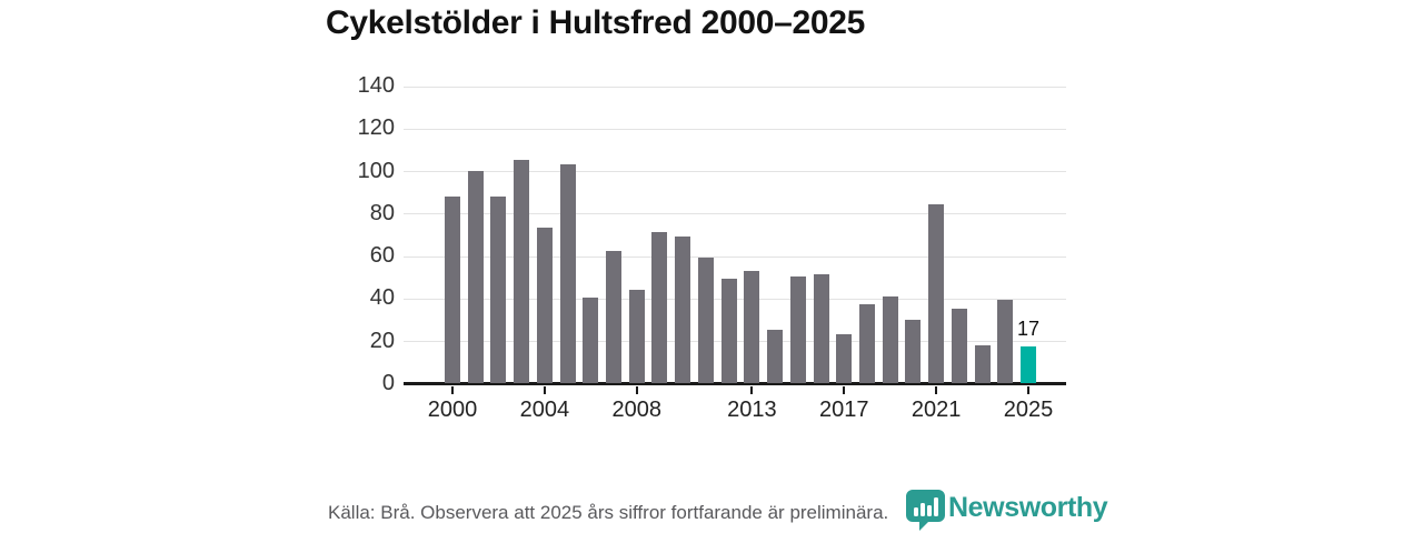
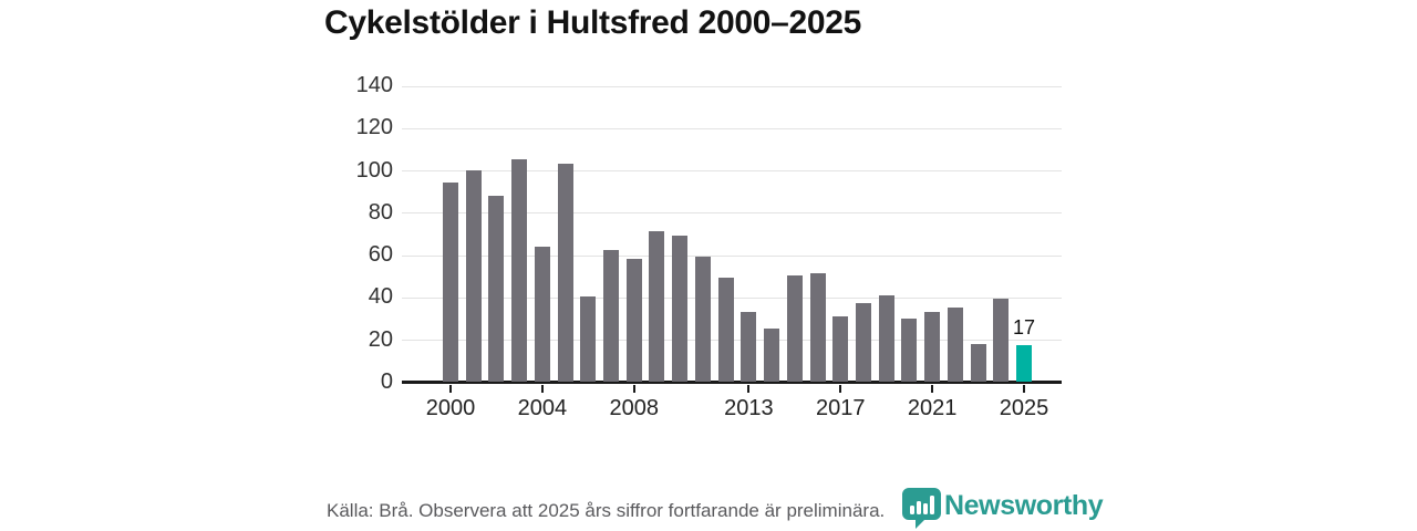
2000: 88 -> 94
2004: 73 -> 64
2008: 44 -> 58
2013: 53 -> 33
2017: 23 -> 31
2021: 84 -> 33
